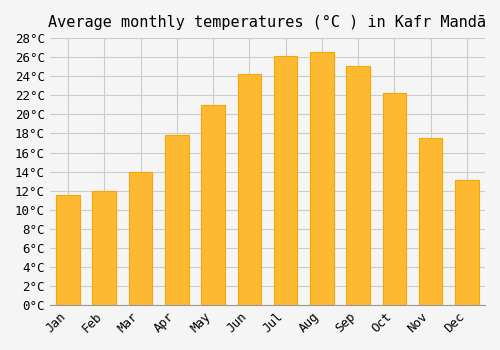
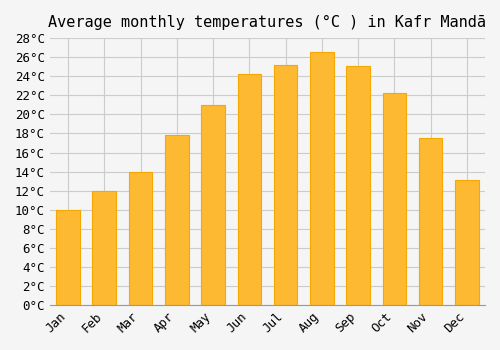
Jan: 11.5°C -> 10.0°C
Jul: 26.1°C -> 25.2°C
